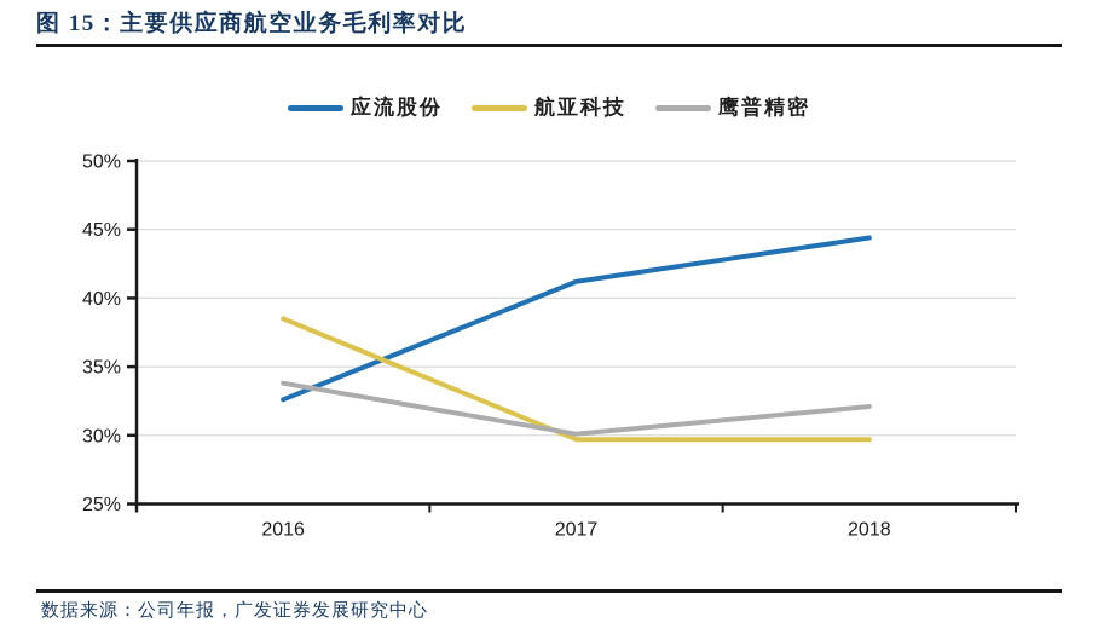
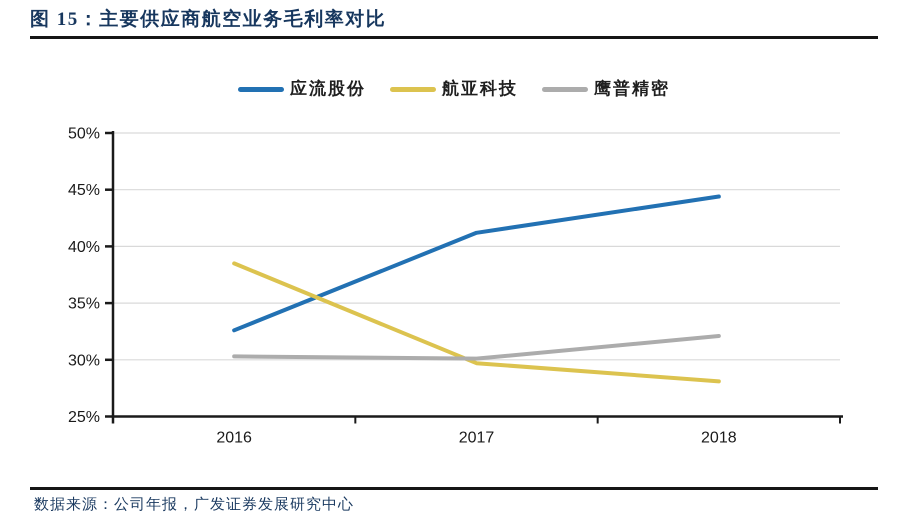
鹰普精密/2016: 33.8% -> 30.3%
航亚科技/2018: 29.7% -> 28.1%
